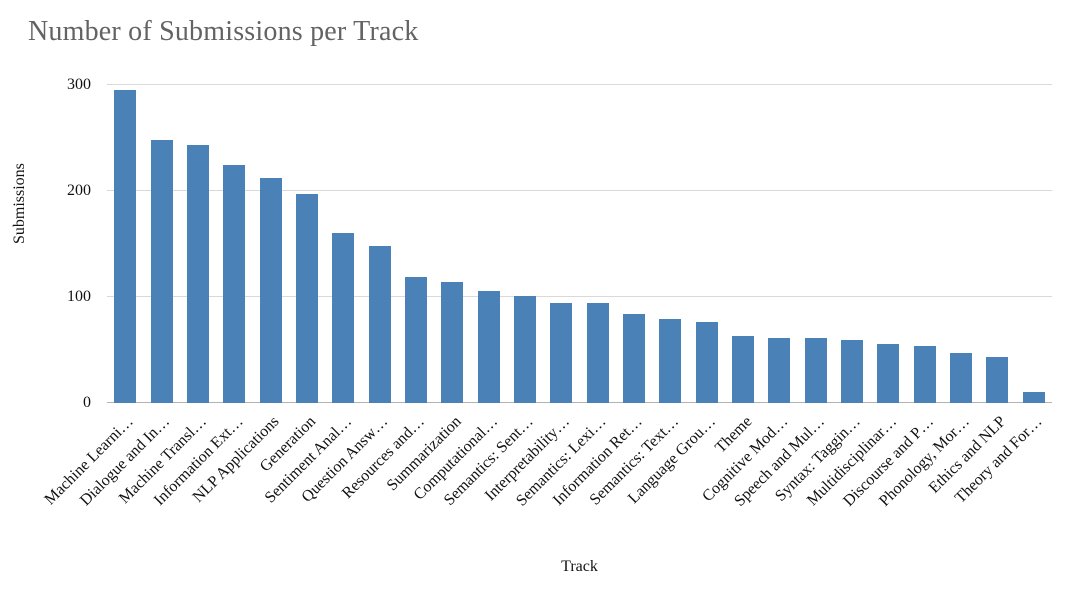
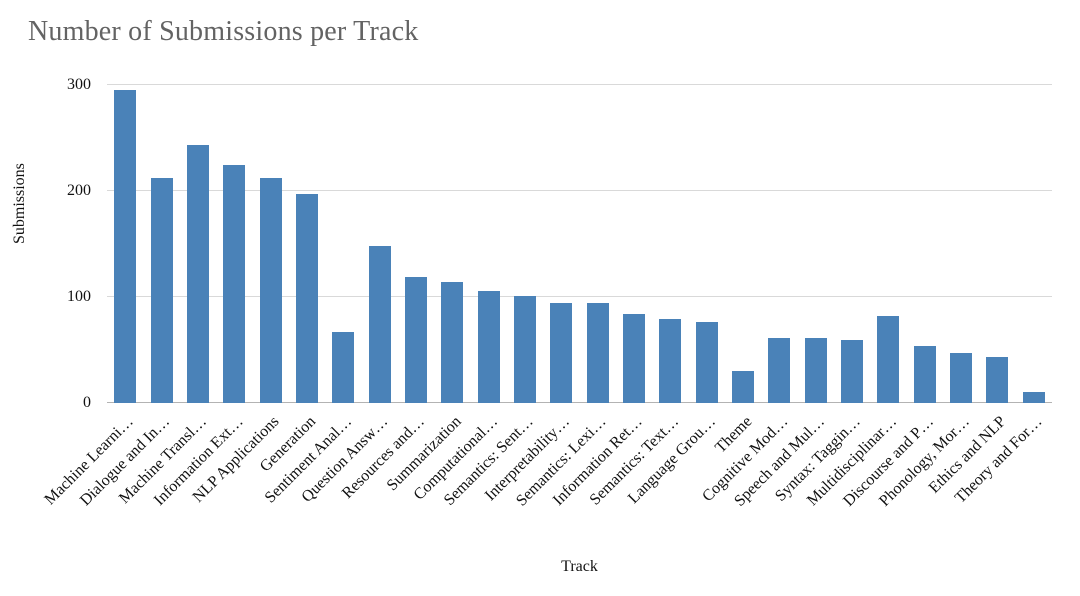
Dialogue and In…: 248 -> 212
Sentiment Anal…: 160 -> 67
Theme: 63 -> 30
Multidisciplinar…: 56 -> 82
